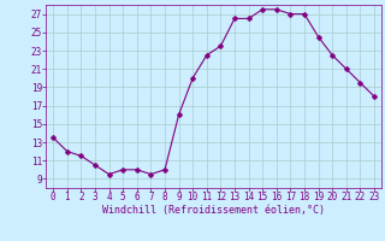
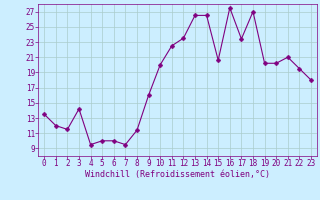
3: 10.5 -> 14.2
8: 10.0 -> 11.4
15: 27.5 -> 20.6
17: 27.0 -> 23.4
19: 24.5 -> 20.2
20: 22.5 -> 20.2
